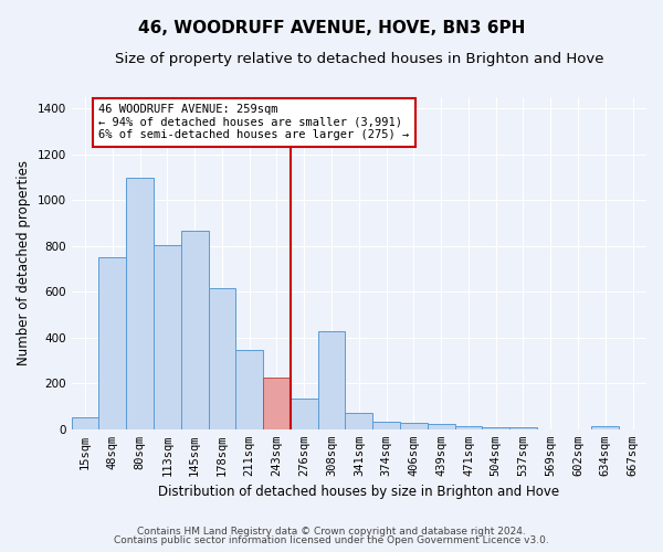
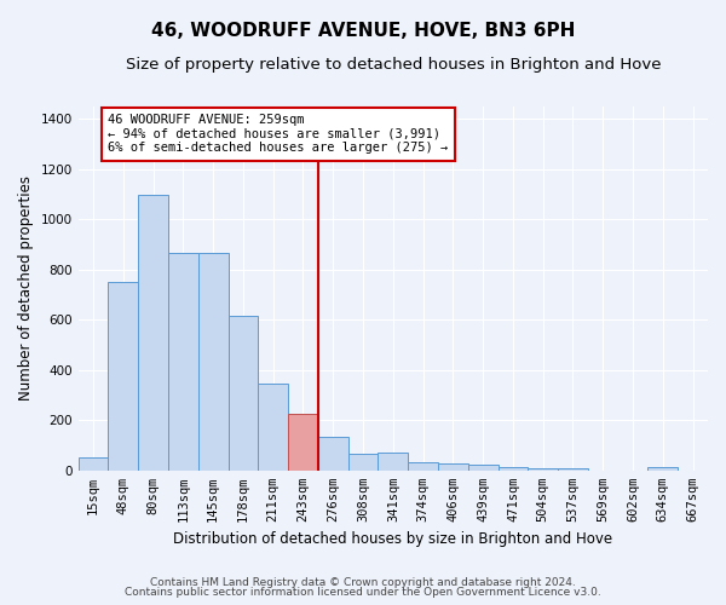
113sqm: 805 -> 865
308sqm: 430 -> 65
